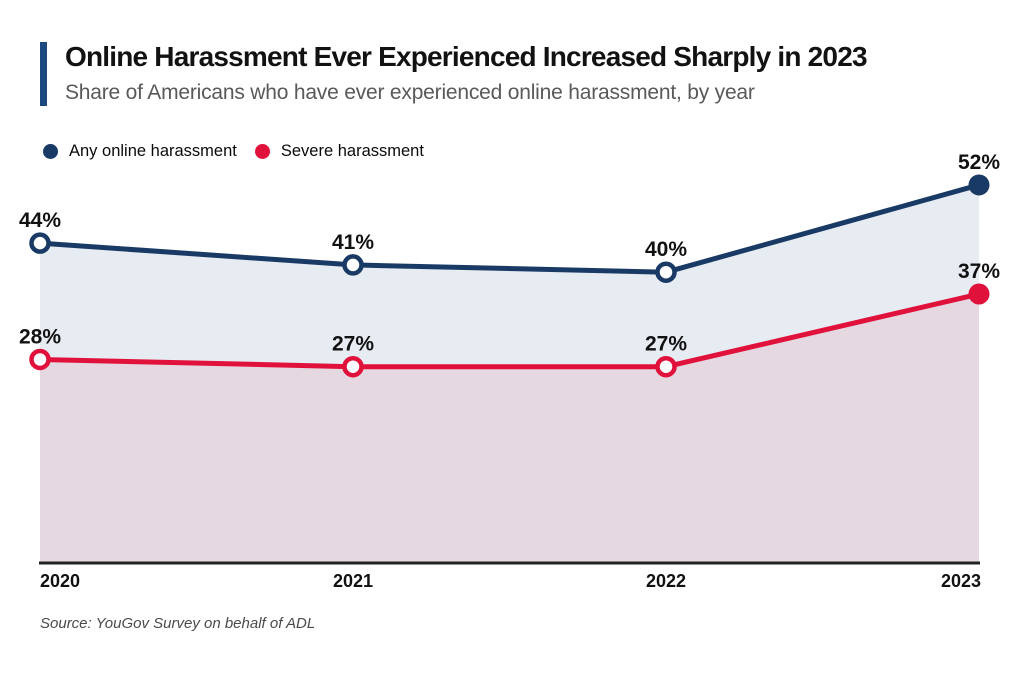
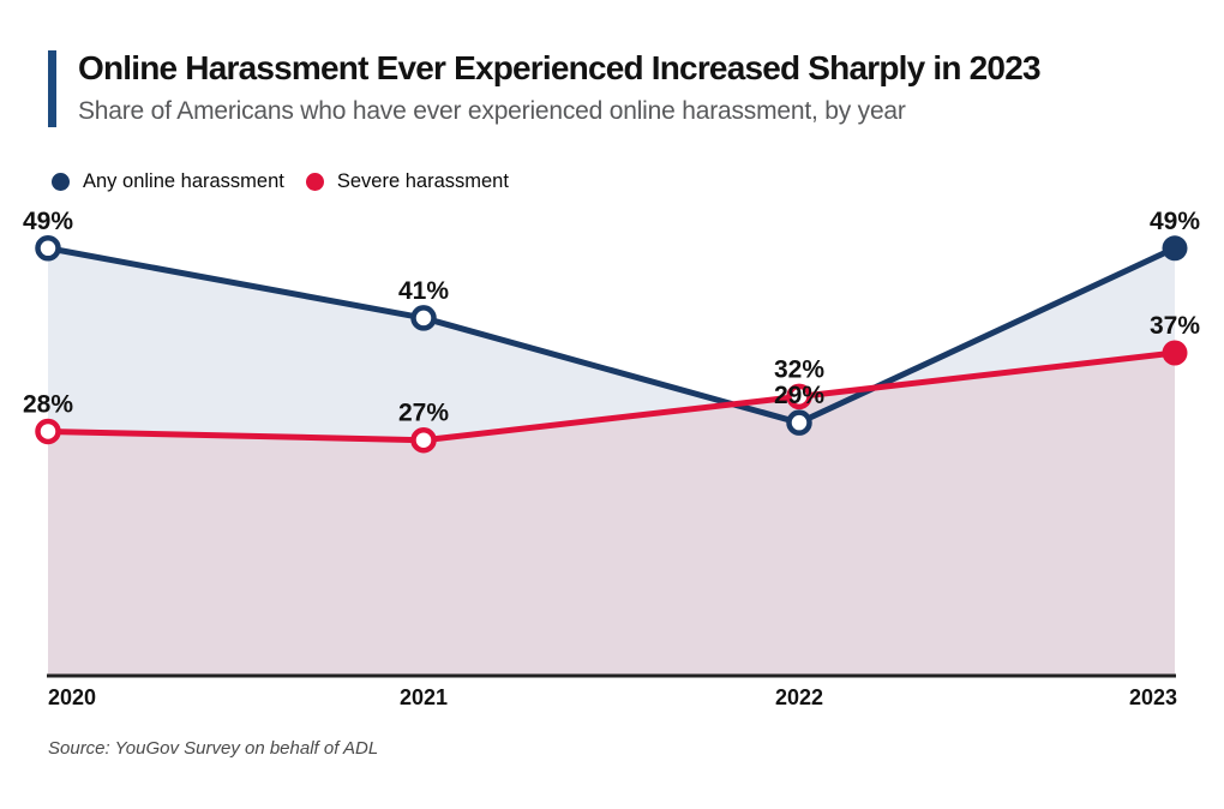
Any online harassment/2020: 44% -> 49%
Any online harassment/2022: 40% -> 29%
Severe harassment/2022: 27% -> 32%
Any online harassment/2023: 52% -> 49%
